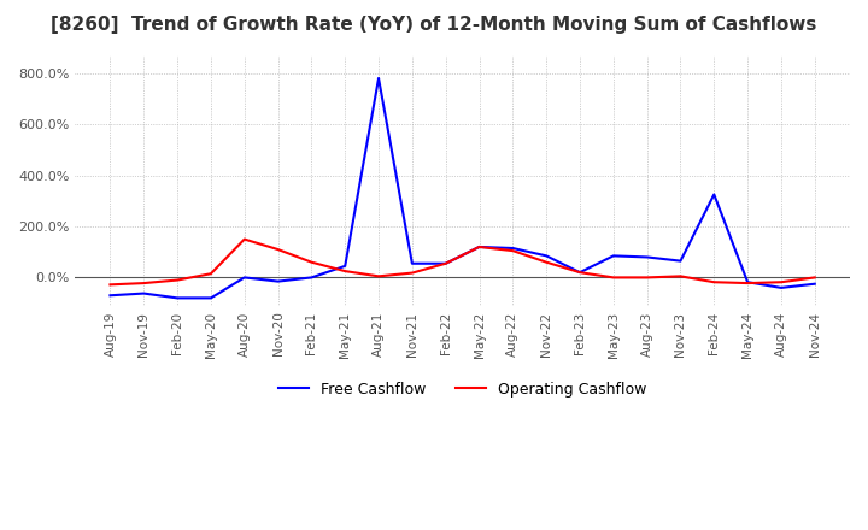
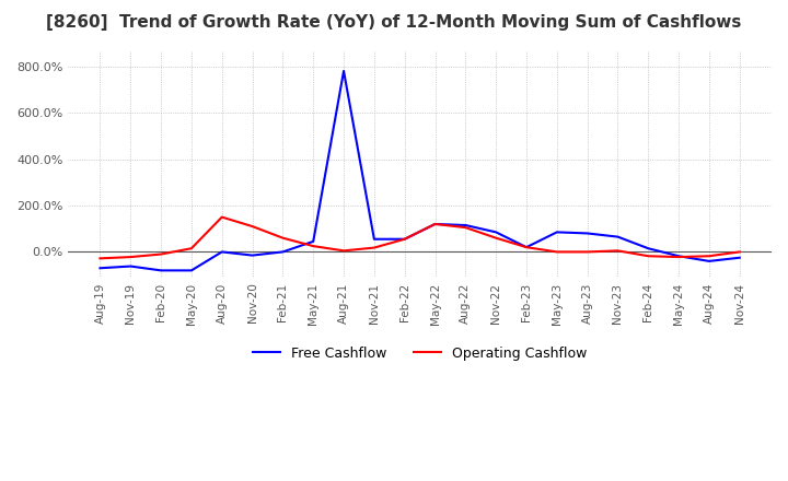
Free Cashflow/Feb-24: 325% -> 15%
